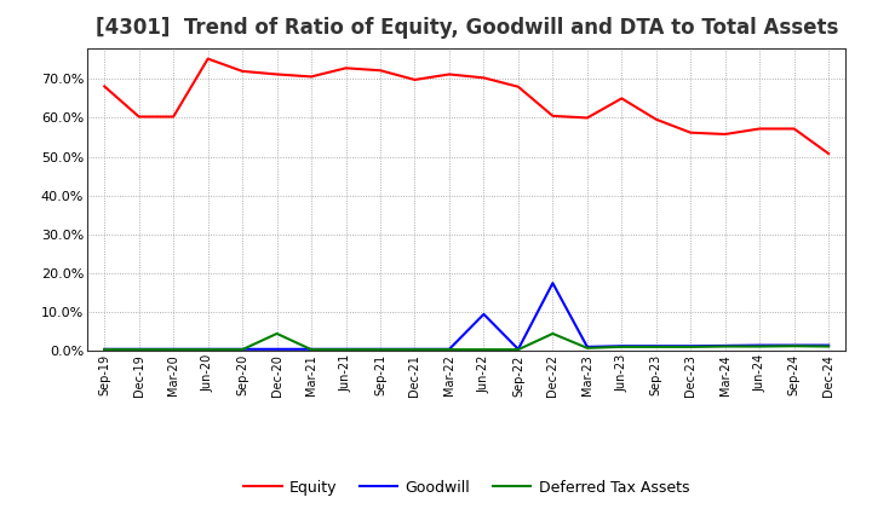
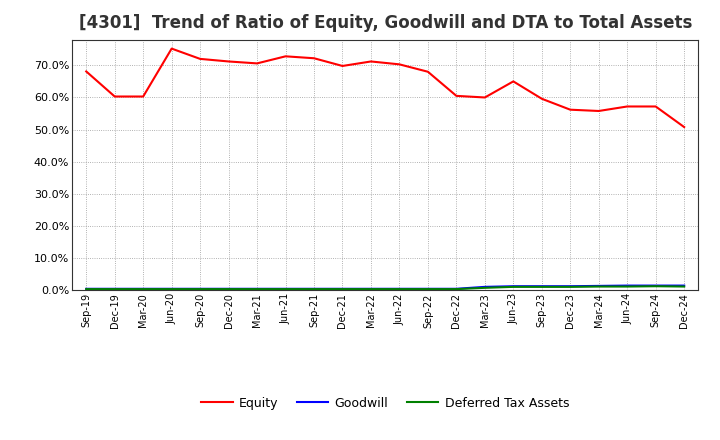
Deferred Tax Assets/Dec-20: 4.5% -> 0.4%
Goodwill/Jun-22: 9.5% -> 0.5%
Goodwill/Dec-22: 17.5% -> 0.5%
Deferred Tax Assets/Dec-22: 4.5% -> 0.4%
